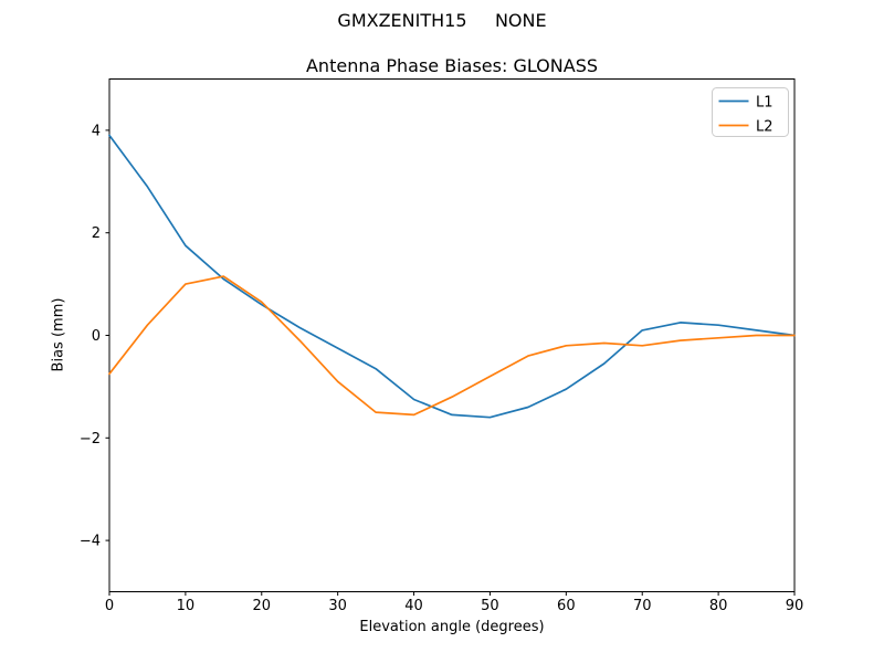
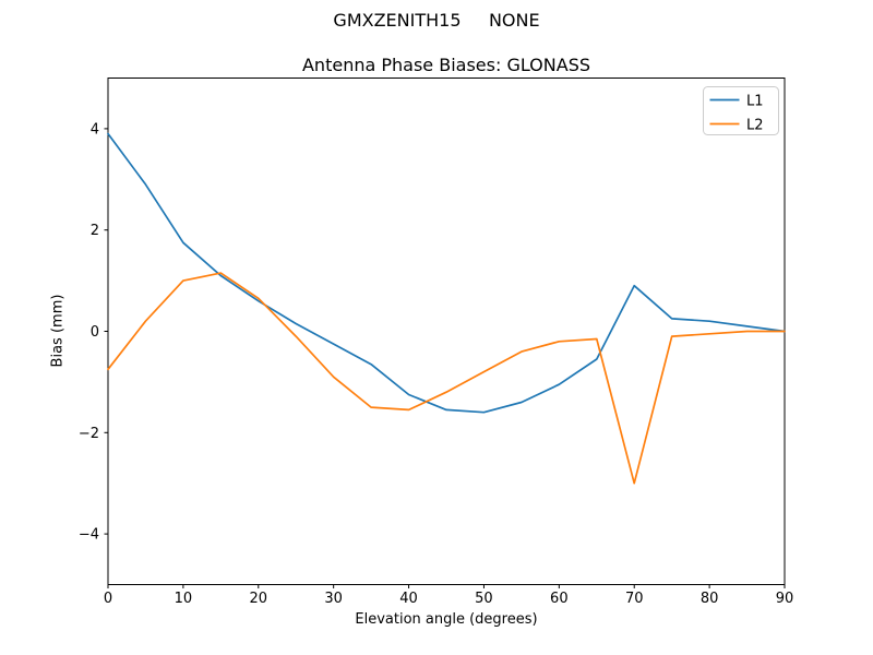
L1/70: 0.1 -> 0.9
L2/70: -0.2 -> -3.0
